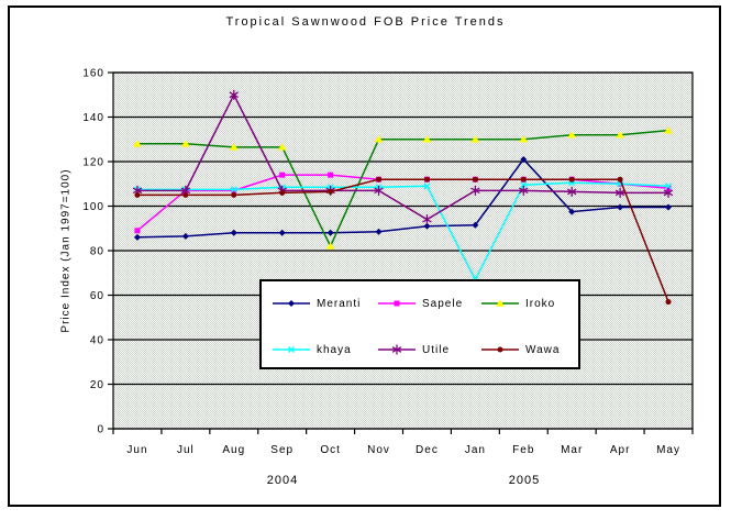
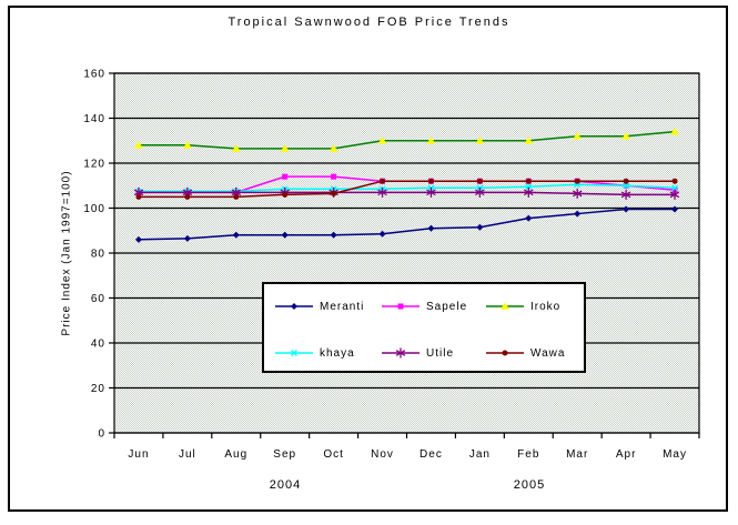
Sapele/Jun: 89 -> 107
Utile/Aug: 150 -> 107
Iroko/Oct: 82 -> 126
Utile/Dec: 94 -> 107
khaya/Jan: 67 -> 109
Meranti/Feb: 121 -> 96
Wawa/May: 57 -> 112
